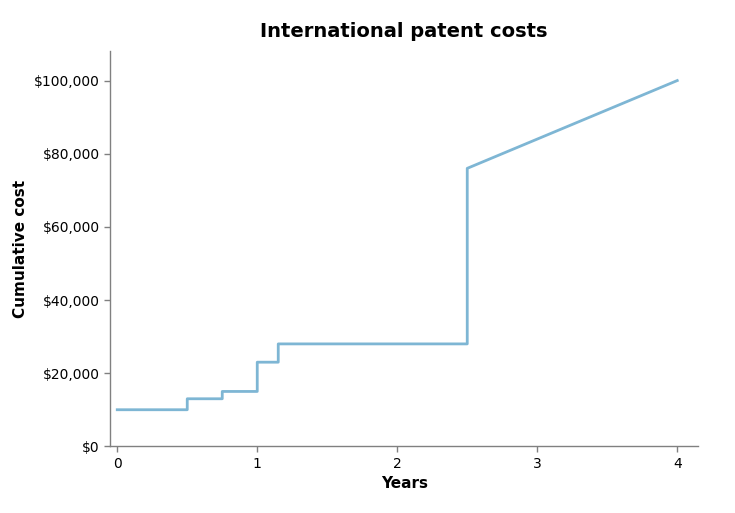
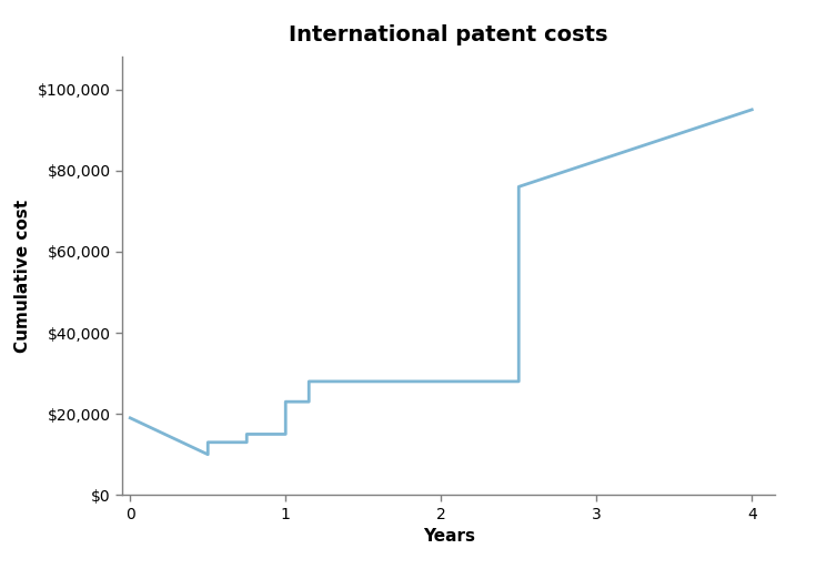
0: $10,000 -> $19,000
4: $100,000 -> $95,000
